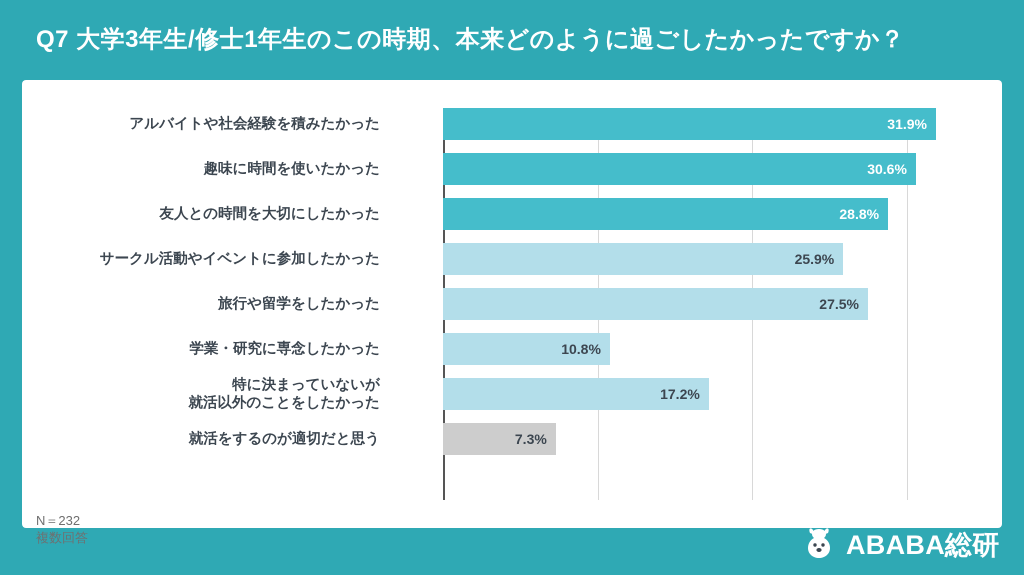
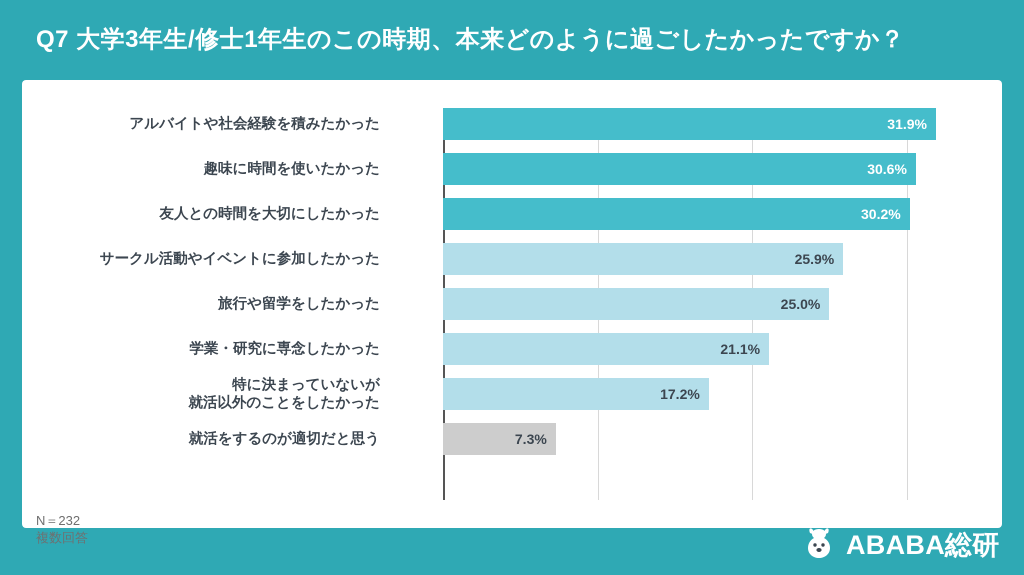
友人との時間を大切にしたかった: 28.8% -> 30.2%
旅行や留学をしたかった: 27.5% -> 25.0%
学業・研究に専念したかった: 10.8% -> 21.1%
